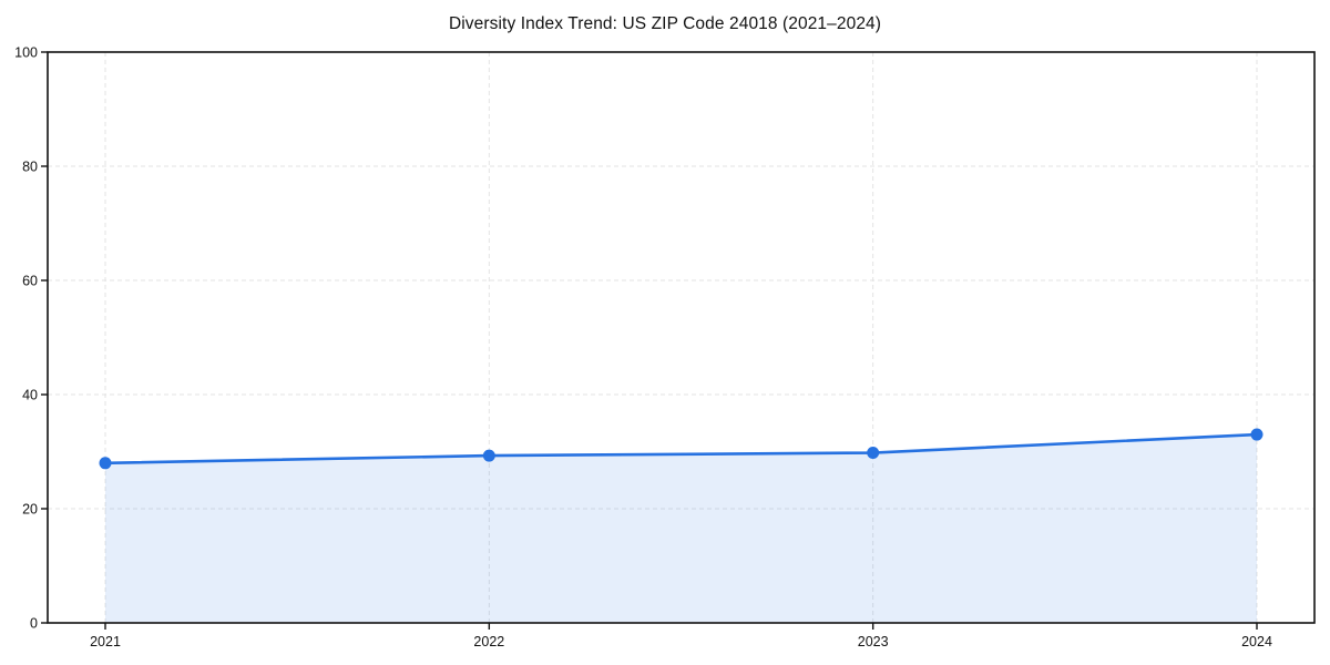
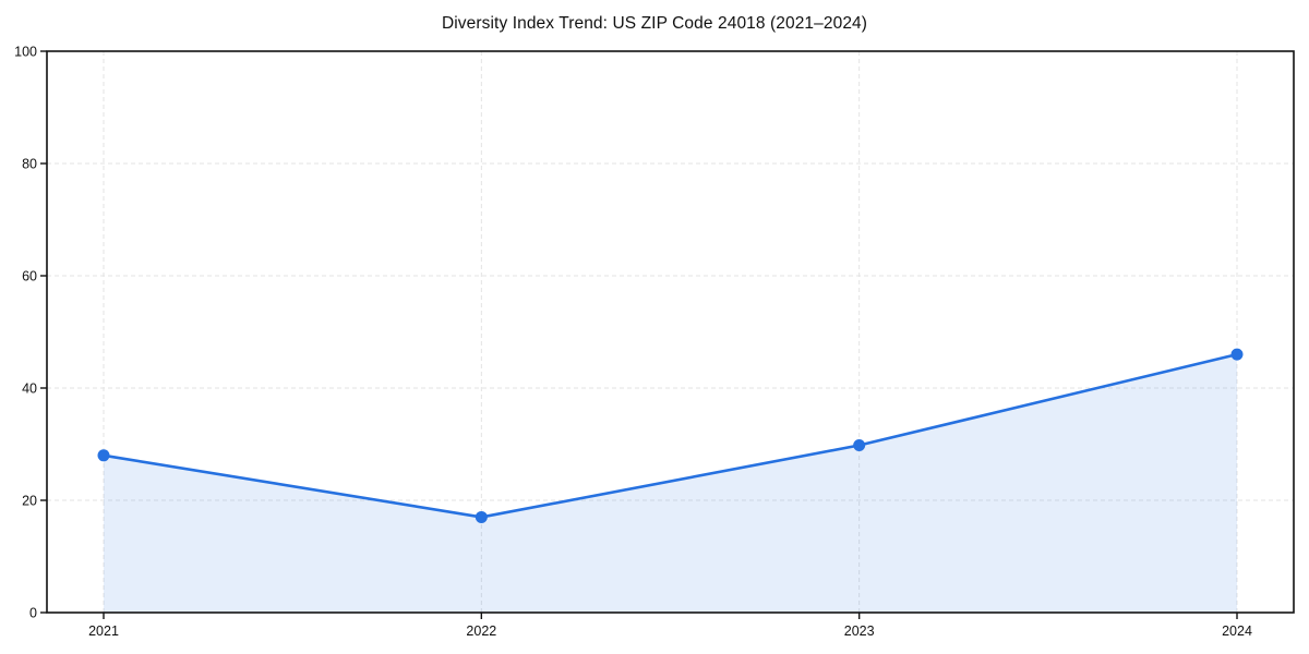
2022: 29 -> 17
2024: 33 -> 46
